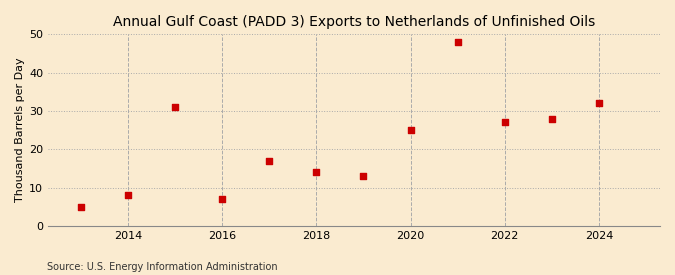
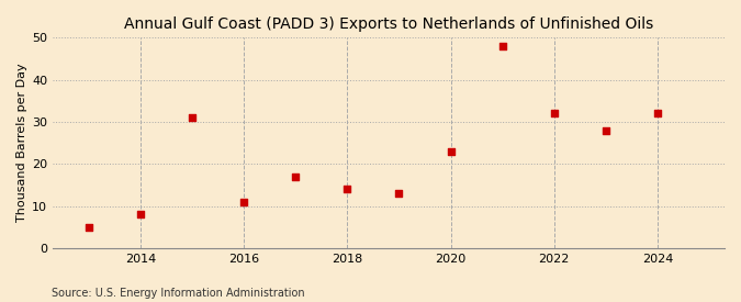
2016: 7 -> 11
2020: 25 -> 23
2022: 27 -> 32
